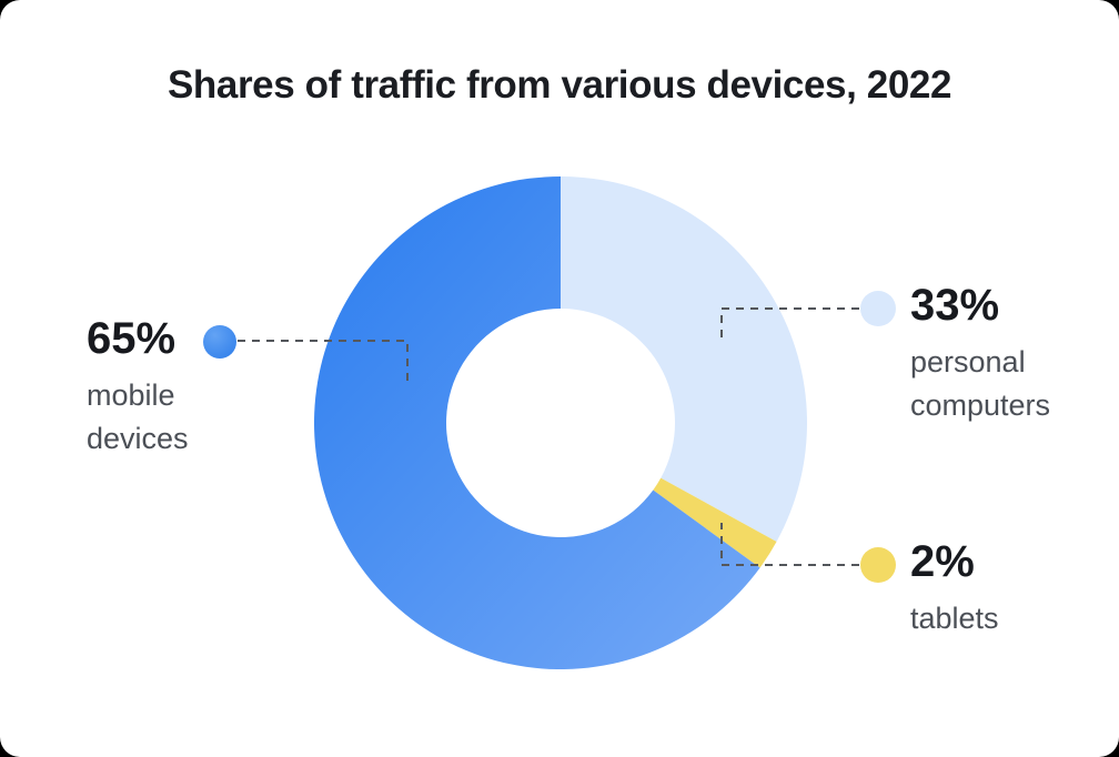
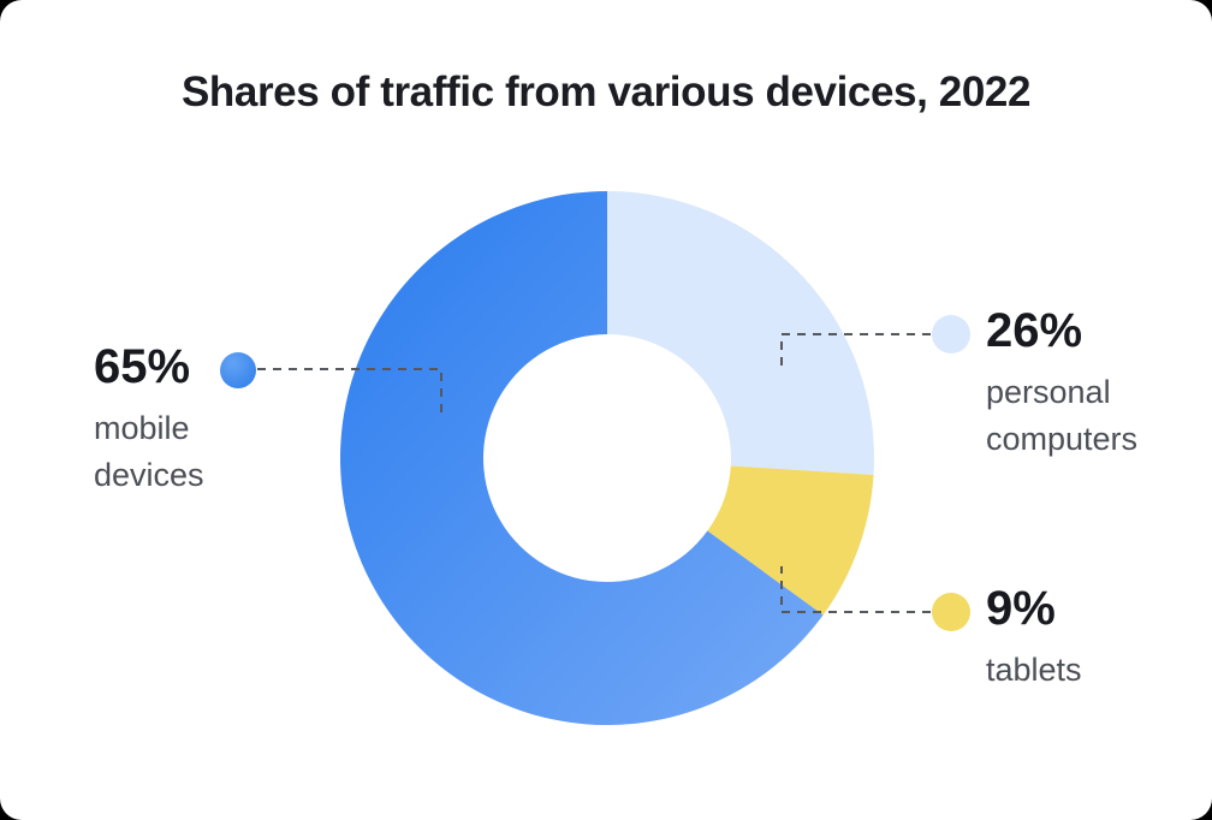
personal computers: 33% -> 26%
tablets: 2% -> 9%
